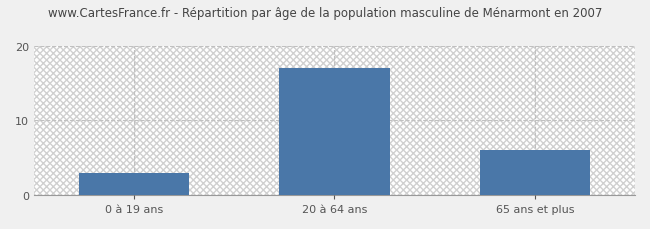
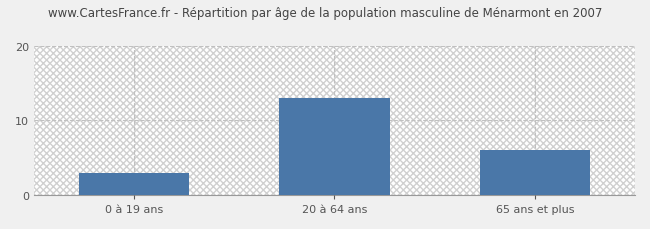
20 à 64 ans: 17 -> 13
